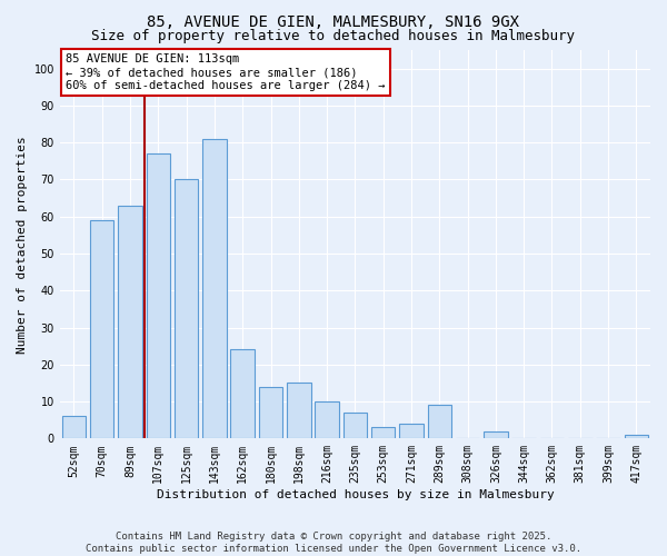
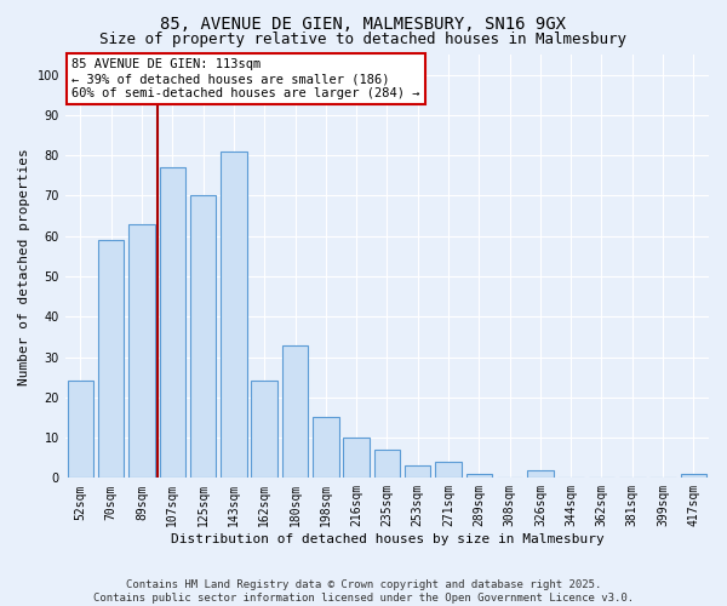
52sqm: 6 -> 24
180sqm: 14 -> 33
289sqm: 9 -> 1
